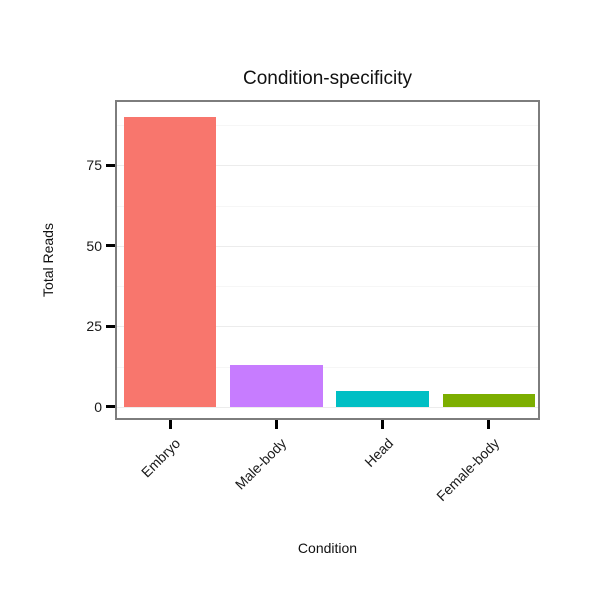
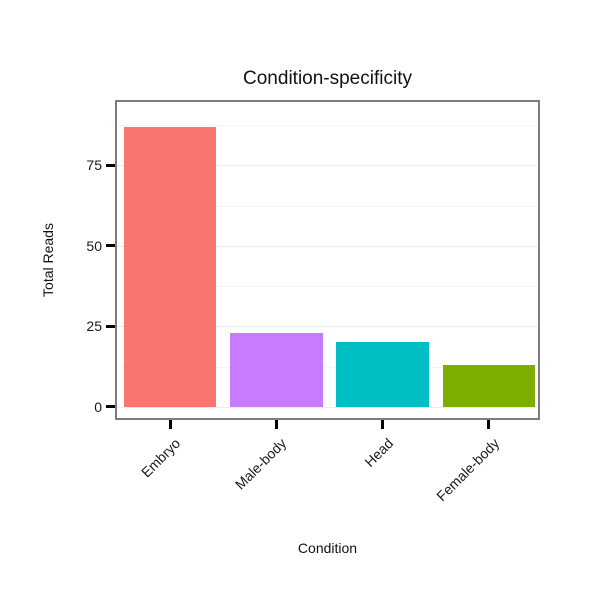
Embryo: 90 -> 87
Male-body: 13 -> 23
Head: 5 -> 20
Female-body: 4 -> 13
